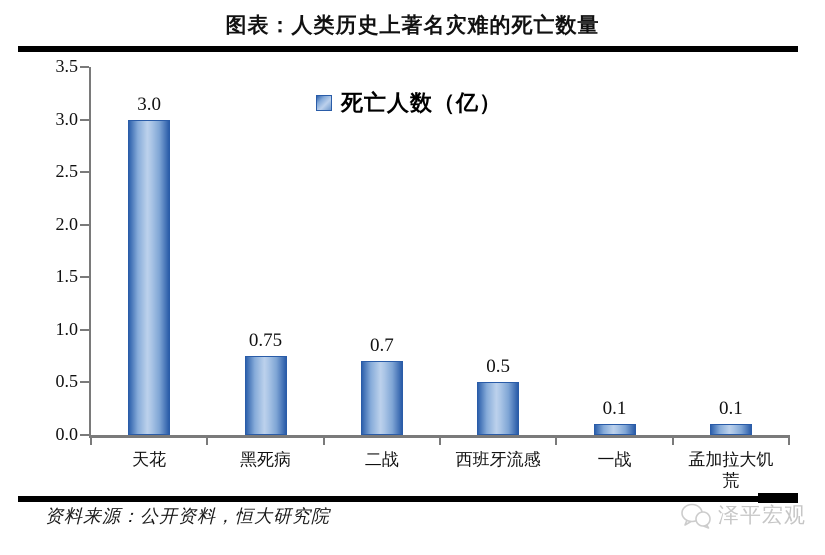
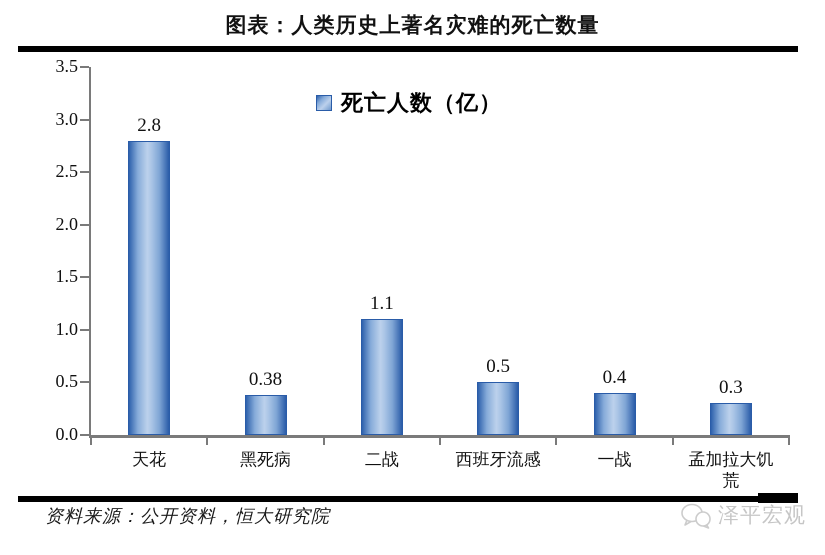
天花: 3.0 -> 2.8
黑死病: 0.75 -> 0.38
二战: 0.7 -> 1.1
一战: 0.1 -> 0.4
孟加拉大饥荒: 0.1 -> 0.3
